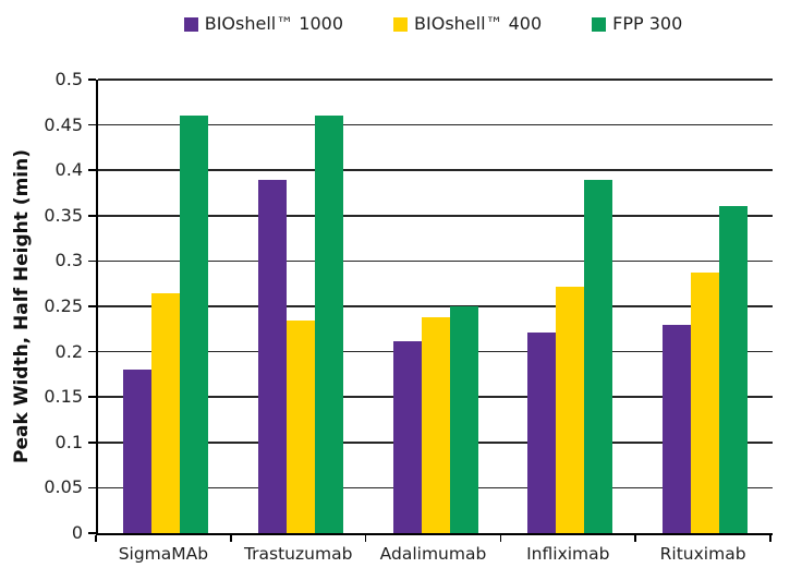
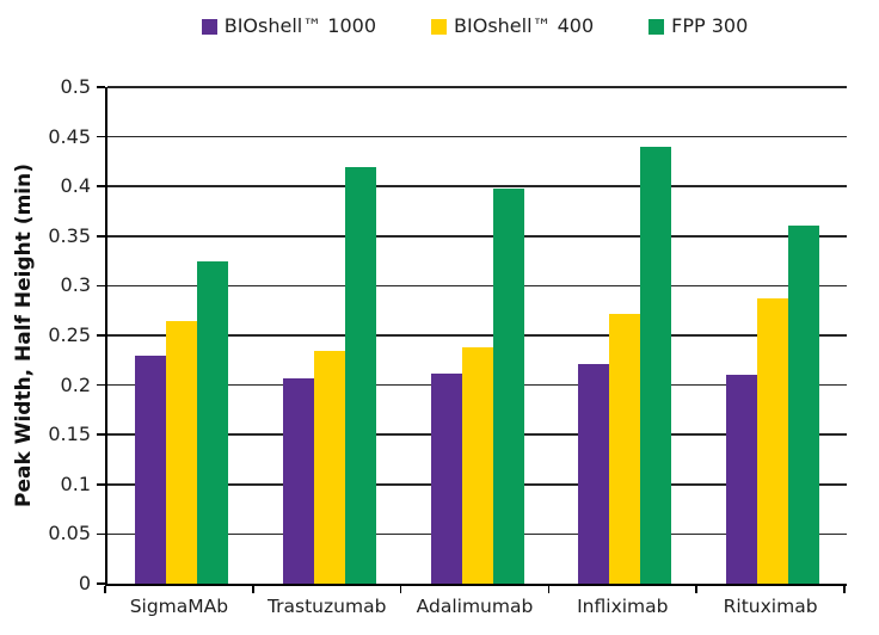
BIOshell™ 1000/SigmaMAb: 0.18 -> 0.23
FPP 300/SigmaMAb: 0.46 -> 0.33
BIOshell™ 1000/Trastuzumab: 0.39 -> 0.21
FPP 300/Trastuzumab: 0.46 -> 0.42
FPP 300/Adalimumab: 0.25 -> 0.40
FPP 300/Infliximab: 0.39 -> 0.44
BIOshell™ 1000/Rituximab: 0.23 -> 0.21
